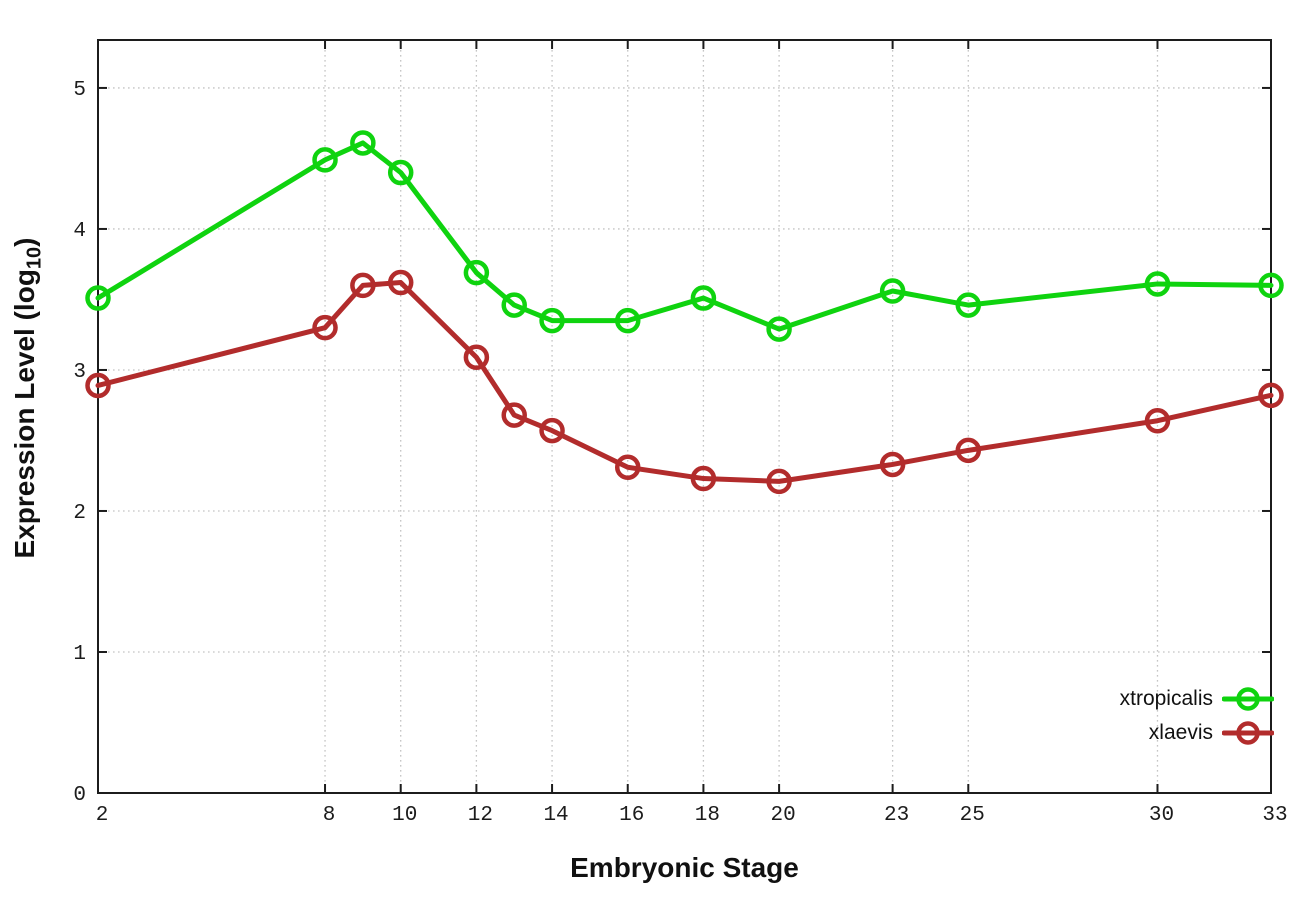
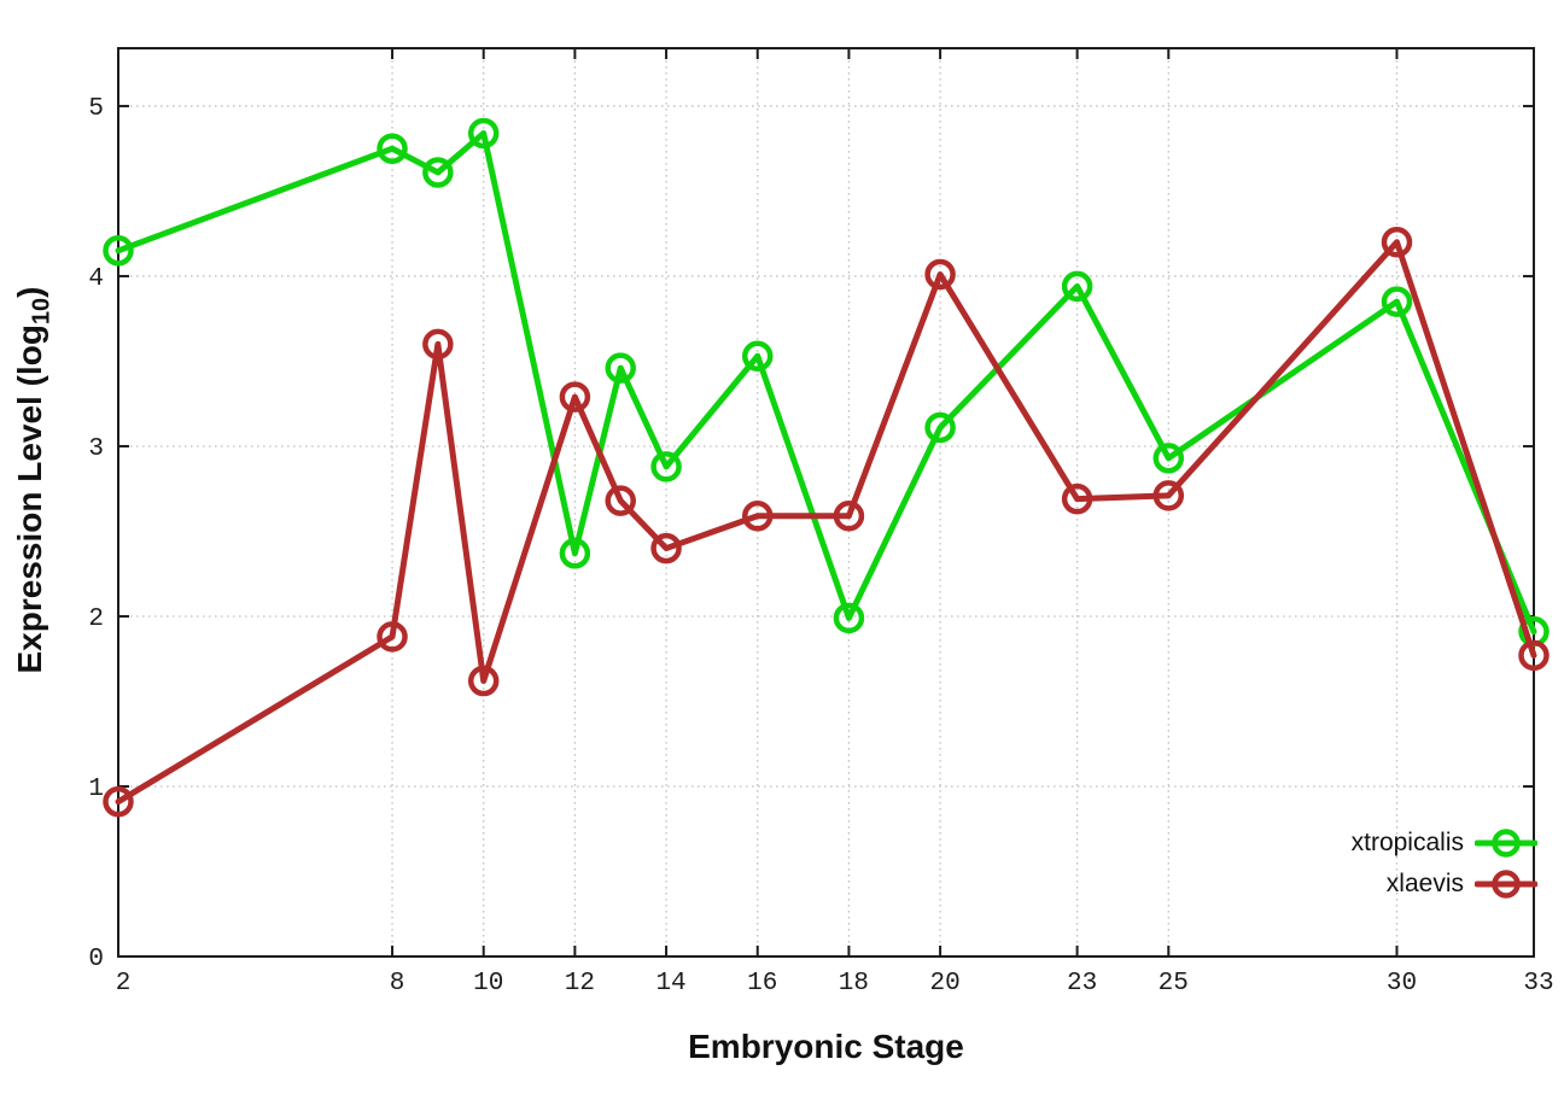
xtropicalis/2: 3.51 -> 4.15
xlaevis/2: 2.89 -> 0.91
xtropicalis/8: 4.49 -> 4.75
xlaevis/8: 3.30 -> 1.88
xtropicalis/10: 4.40 -> 4.84
xlaevis/10: 3.62 -> 1.62
xtropicalis/12: 3.69 -> 2.37
xlaevis/12: 3.09 -> 3.29
xtropicalis/14: 3.35 -> 2.88
xlaevis/14: 2.57 -> 2.40
xtropicalis/16: 3.35 -> 3.53
xlaevis/16: 2.31 -> 2.59
xtropicalis/18: 3.51 -> 1.99
xlaevis/18: 2.23 -> 2.59
xtropicalis/20: 3.29 -> 3.11
xlaevis/20: 2.21 -> 4.01
xtropicalis/23: 3.56 -> 3.94
xlaevis/23: 2.33 -> 2.69
xtropicalis/25: 3.46 -> 2.93
xlaevis/25: 2.43 -> 2.71
xtropicalis/30: 3.61 -> 3.85
xlaevis/30: 2.64 -> 4.20
xtropicalis/33: 3.60 -> 1.91
xlaevis/33: 2.82 -> 1.77
